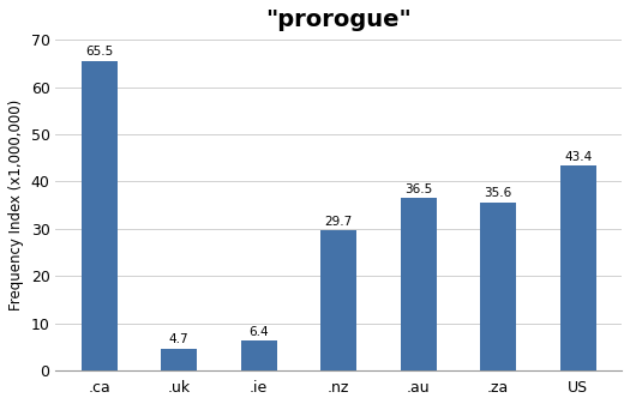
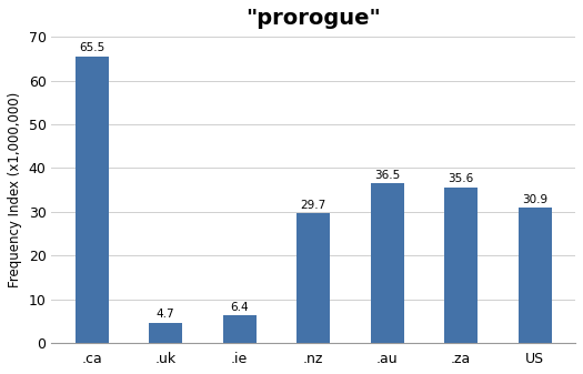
US: 43.4 -> 30.9
